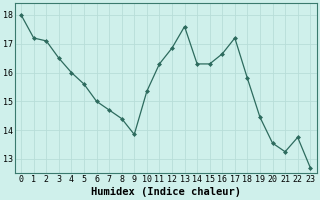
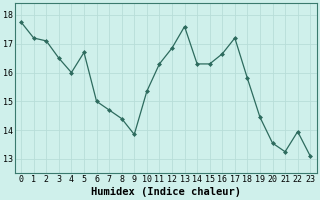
0: 18.00 -> 17.75
5: 15.60 -> 16.70
22: 13.75 -> 13.95
23: 12.70 -> 13.10
